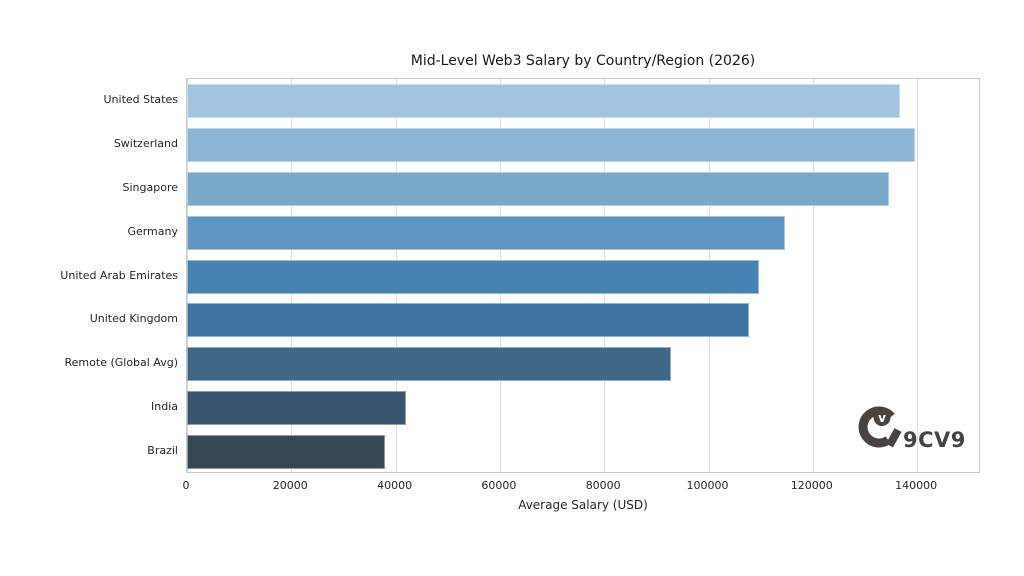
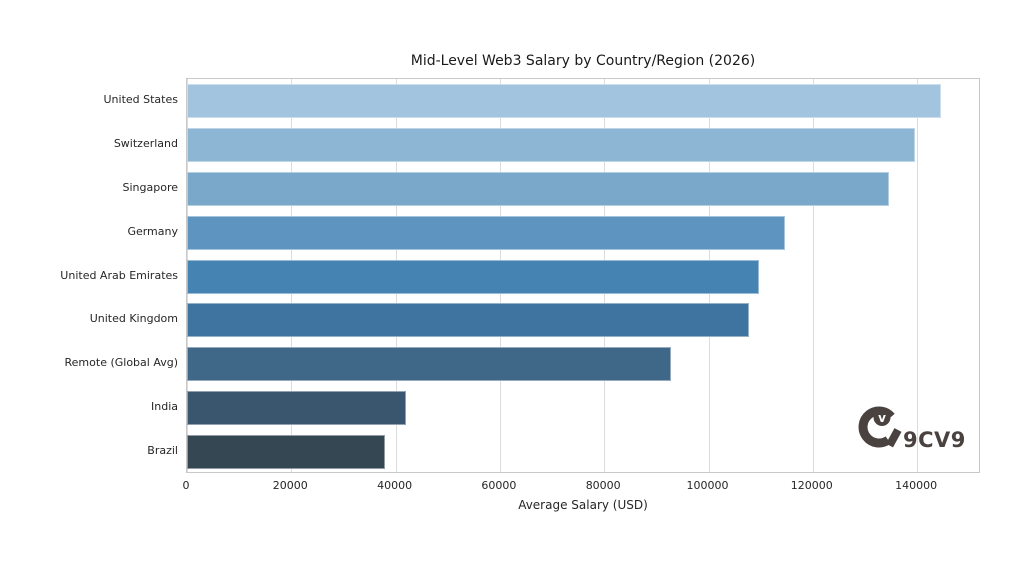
United States: 137000 -> 145000
